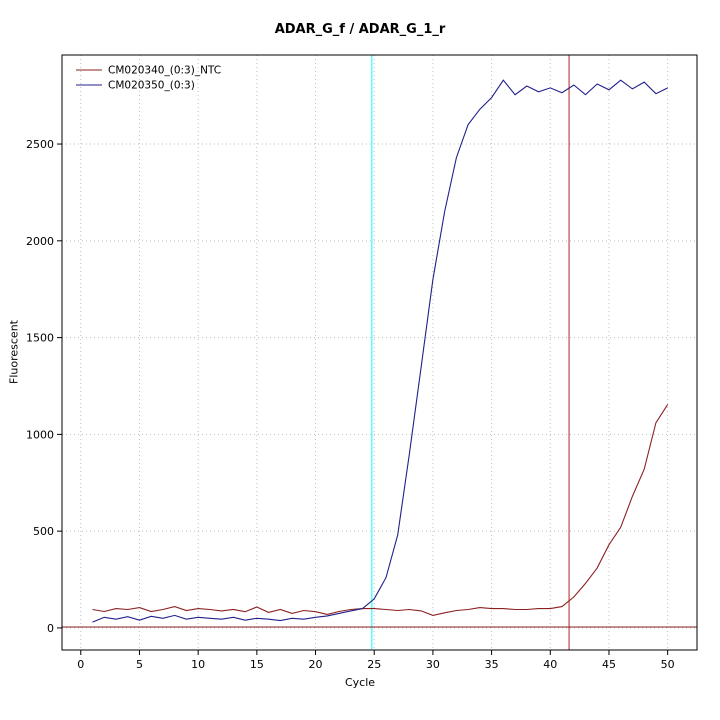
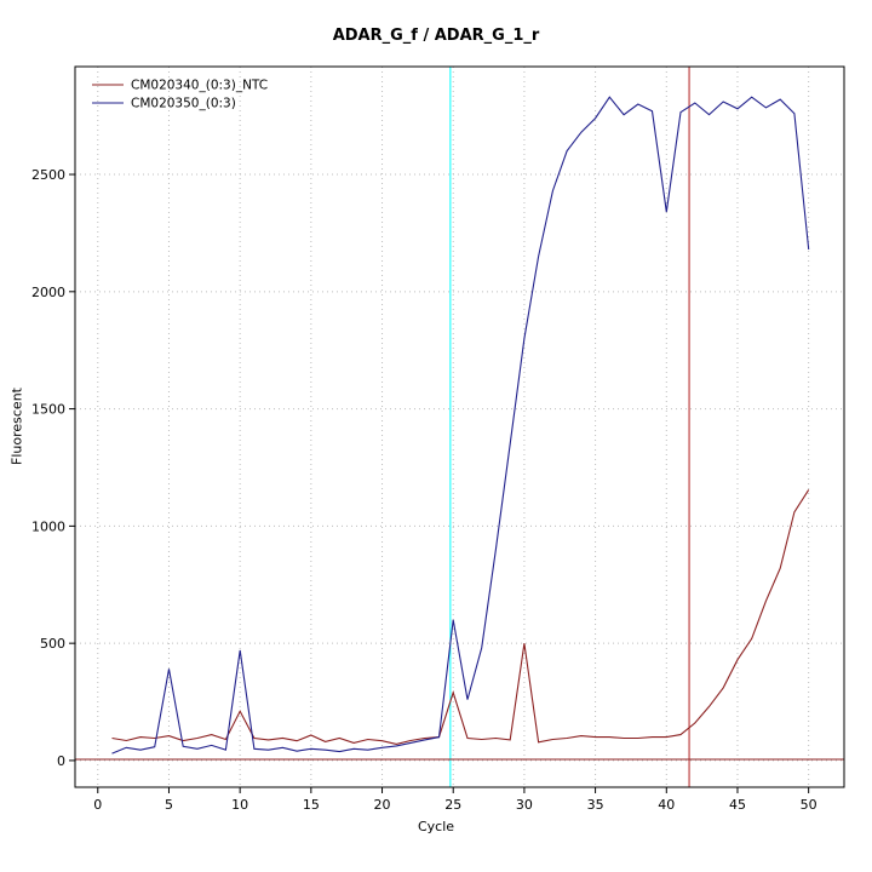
CM020350_(0:3)/5: 40 -> 390
CM020340_(0:3)_NTC/10: 100 -> 210
CM020350_(0:3)/10: 60 -> 470
CM020340_(0:3)_NTC/25: 100 -> 290
CM020350_(0:3)/25: 150 -> 600
CM020340_(0:3)_NTC/30: 60 -> 500
CM020350_(0:3)/40: 2790 -> 2340
CM020350_(0:3)/50: 2790 -> 2180
